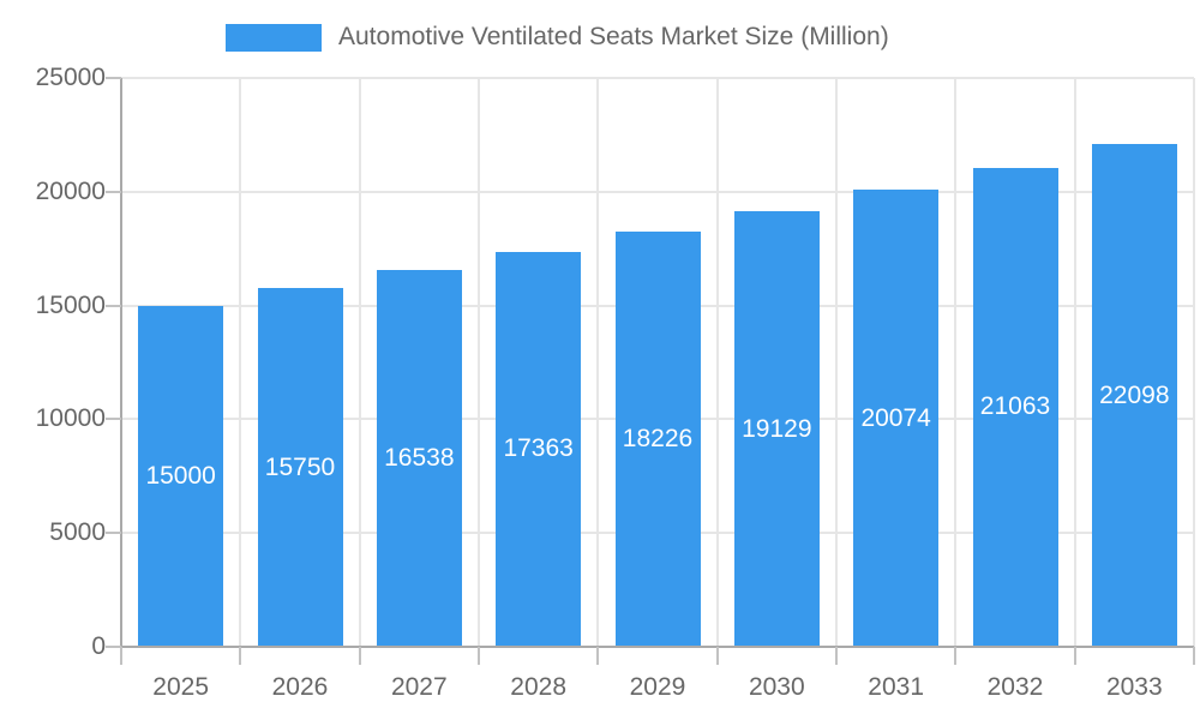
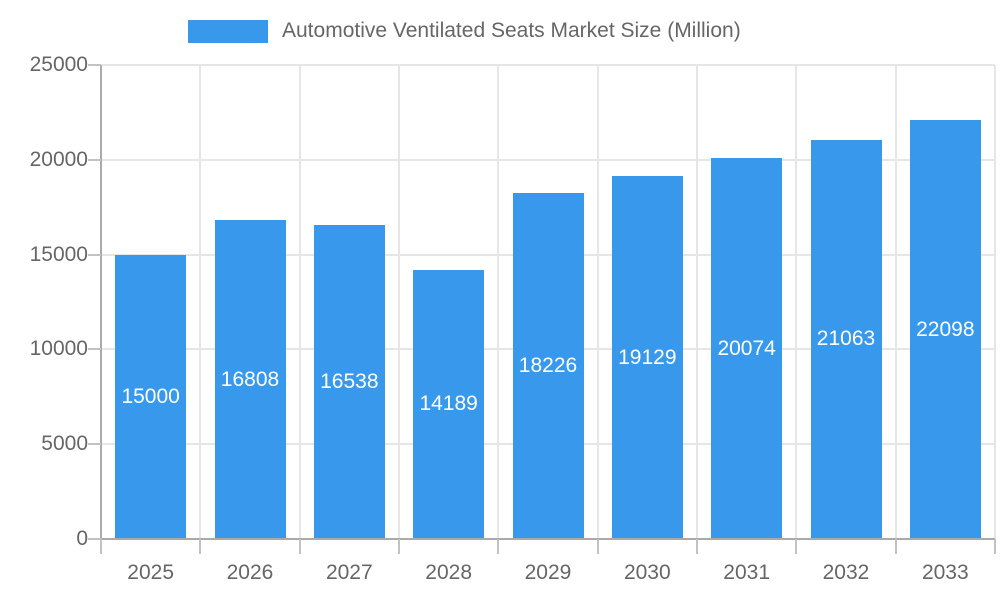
2026: 15750 -> 16808
2028: 17363 -> 14189
